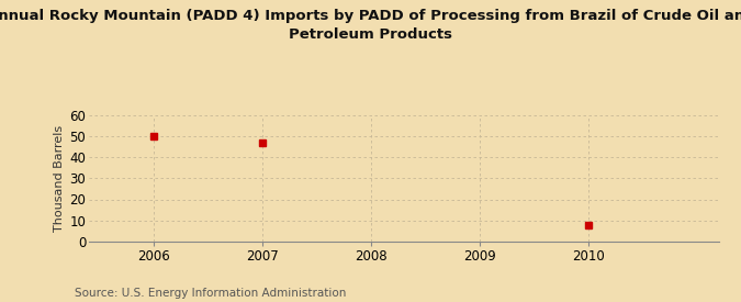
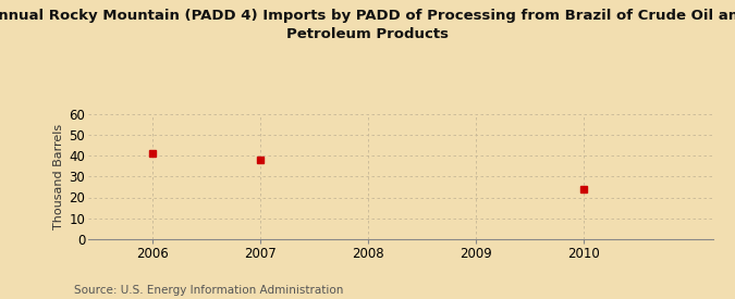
2006: 50 -> 41
2007: 47 -> 38
2010: 8 -> 24
